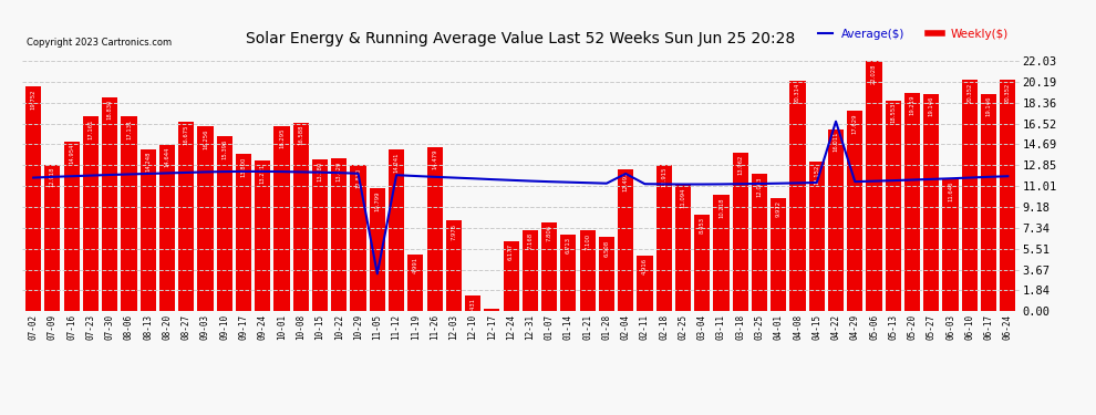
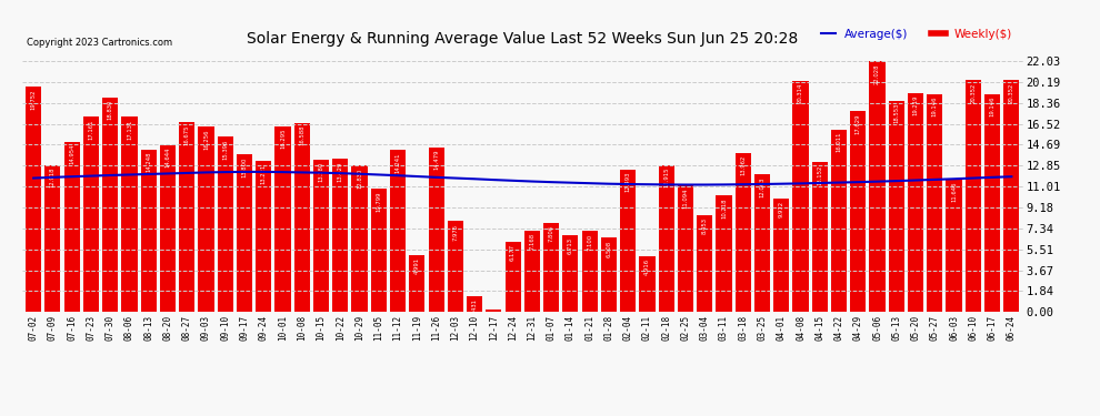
Average($)/11-05: 3.3 -> 12.1
Average($)/02-04: 12.1 -> 11.2
Average($)/04-22: 16.7 -> 11.4
